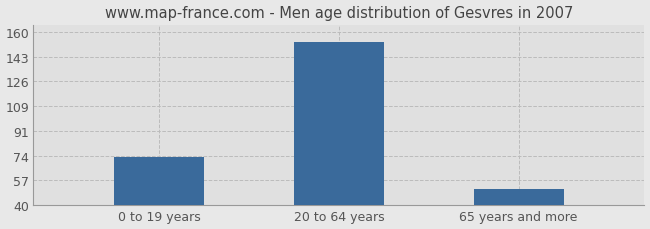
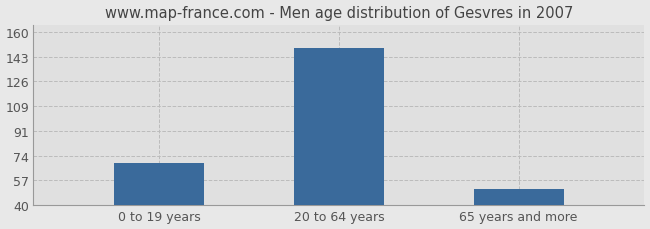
0 to 19 years: 73 -> 69
20 to 64 years: 153 -> 149
